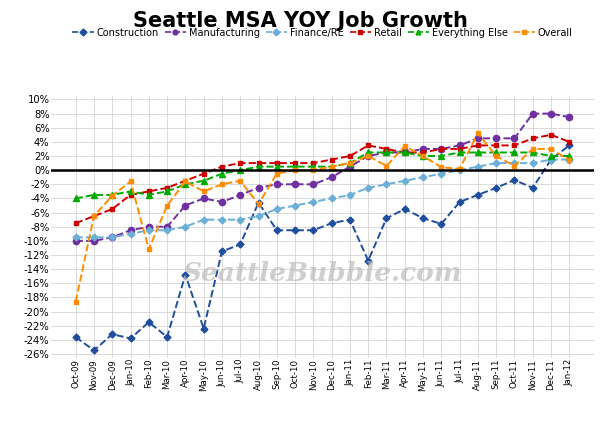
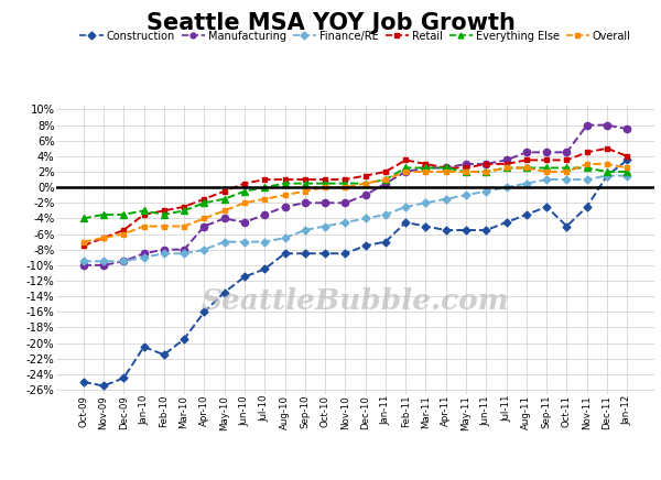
Construction/Oct-09: -23.6% -> -25.0%
Overall/Oct-09: -18.6% -> -7.0%
Construction/Dec-09: -23.2% -> -24.5%
Overall/Dec-09: -3.6% -> -6.0%
Construction/Jan-10: -23.8% -> -20.5%
Overall/Jan-10: -1.6% -> -5.0%
Overall/Feb-10: -11.2% -> -5.0%
Construction/Mar-10: -23.6% -> -19.5%
Construction/Apr-10: -14.8% -> -16.0%
Overall/Apr-10: -1.6% -> -4.0%
Construction/May-10: -22.4% -> -13.5%
Construction/Aug-10: -4.6% -> -8.5%
Overall/Aug-10: -4.8% -> -1.0%
Construction/Feb-11: -12.8% -> -4.5%
Construction/Mar-11: -6.8% -> -5.0%
Overall/Mar-11: 0.6% -> 2.0%
Overall/Apr-11: 3.4% -> 2.0%
Construction/May-11: -6.8% -> -5.5%
Construction/Jun-11: -7.6% -> -5.5%
Overall/Jun-11: 0.4% -> 2.0%
Overall/Jul-11: 0.2% -> 2.5%
Overall/Aug-11: 5.2% -> 2.5%
Construction/Oct-11: -1.4% -> -5.0%
Overall/Oct-11: 0.6% -> 2.0%
Overall/Jan-12: 1.4% -> 2.5%
